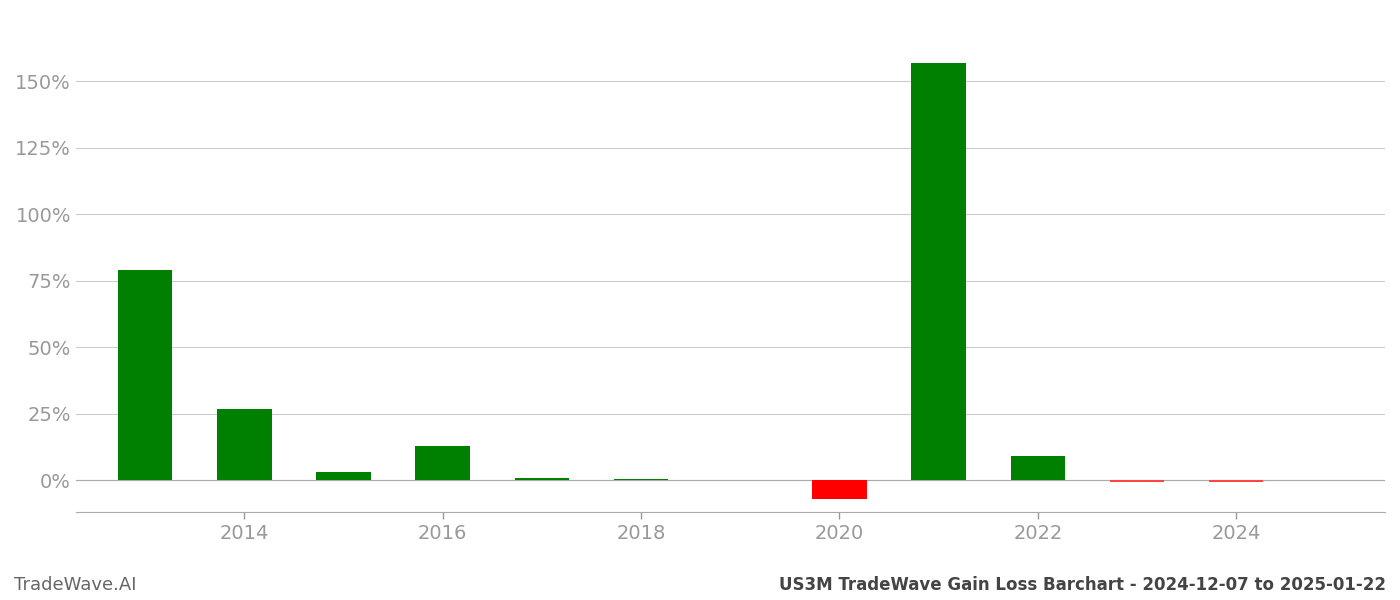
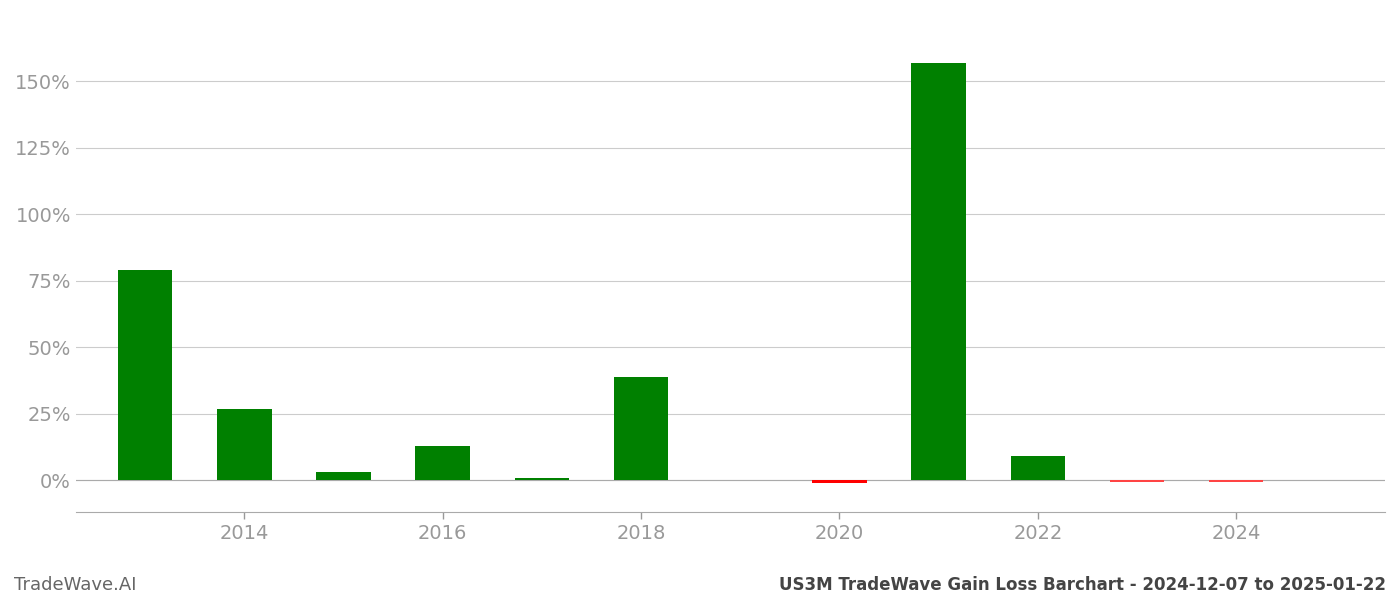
2018: 0.5% -> 39.0%
2020: -7.0% -> -1.0%
